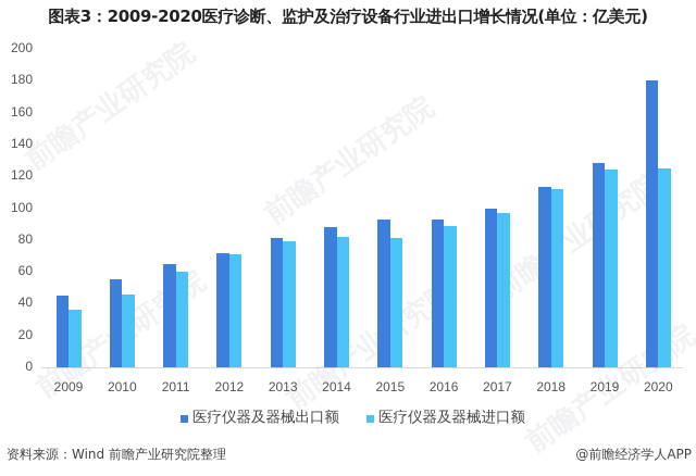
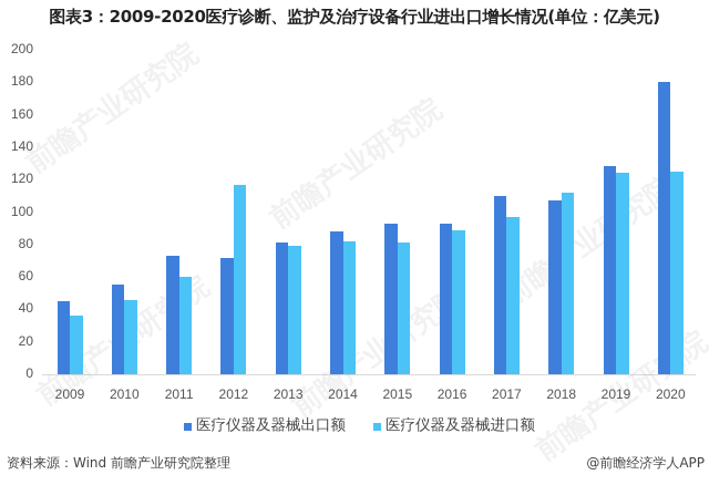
医疗仪器及器械出口额/2011: 65 -> 73
医疗仪器及器械进口额/2012: 71 -> 117
医疗仪器及器械出口额/2017: 100 -> 110
医疗仪器及器械出口额/2018: 113 -> 107
